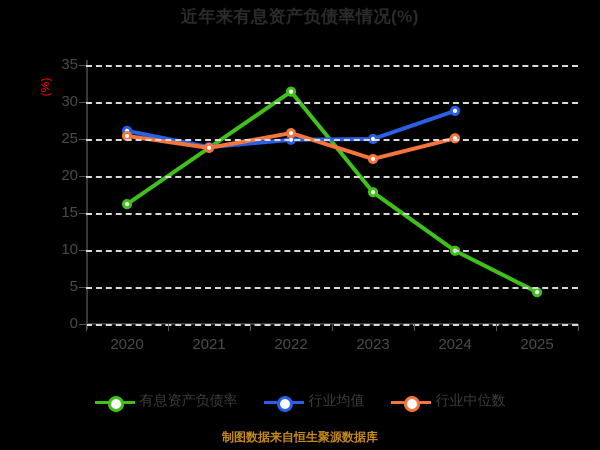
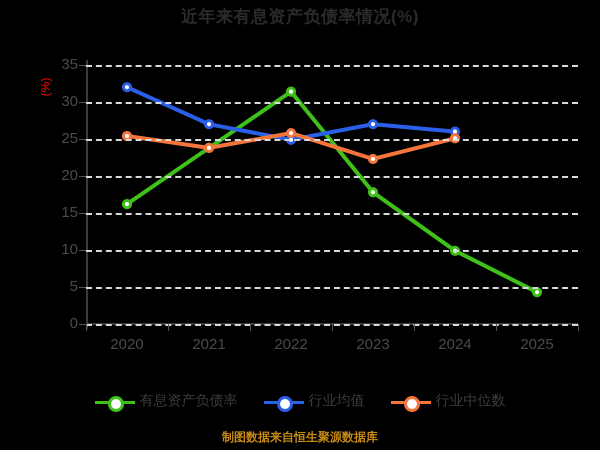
行业均值/2020: 26 -> 32
行业均值/2021: 24 -> 27
行业均值/2023: 25 -> 27
行业均值/2024: 29 -> 26
